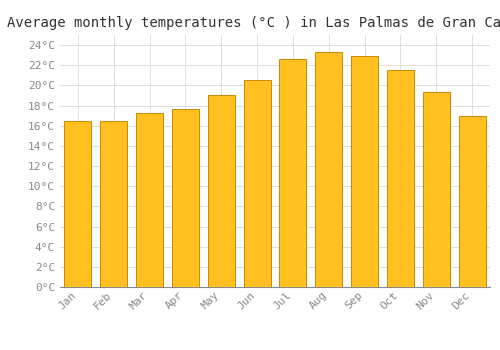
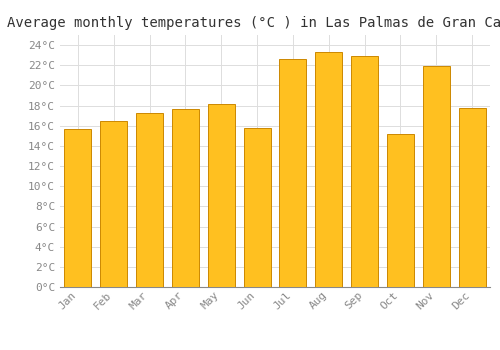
Jan: 16.5°C -> 15.7°C
May: 19.0°C -> 18.2°C
Jun: 20.5°C -> 15.8°C
Oct: 21.5°C -> 15.2°C
Nov: 19.3°C -> 21.9°C
Dec: 17.0°C -> 17.8°C
